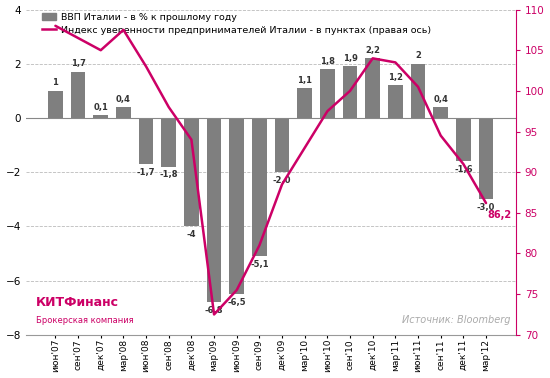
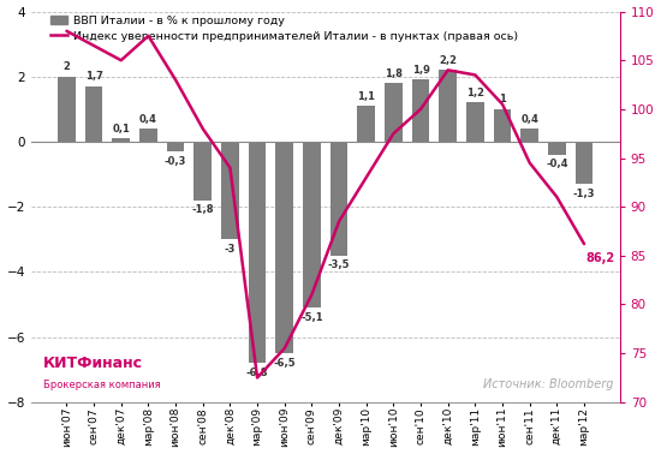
ВВП Италии - в % к прошлому году/июн'07: 1 -> 2
ВВП Италии - в % к прошлому году/июн'08: -1,7 -> -0,3
ВВП Италии - в % к прошлому году/дек'08: -4 -> -3
ВВП Италии - в % к прошлому году/дек'09: -2,0 -> -3,5
ВВП Италии - в % к прошлому году/июн'11: 2 -> 1
ВВП Италии - в % к прошлому году/дек'11: -1,6 -> -0,4
ВВП Италии - в % к прошлому году/мар'12: -3,0 -> -1,3
